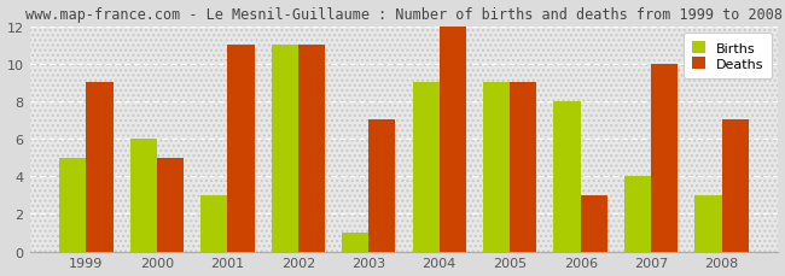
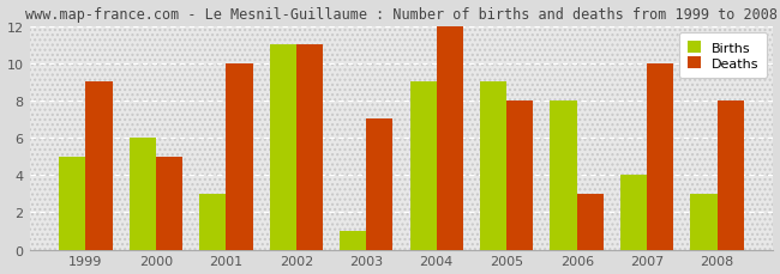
Deaths/2001: 11 -> 10
Deaths/2005: 9 -> 8
Deaths/2008: 7 -> 8
